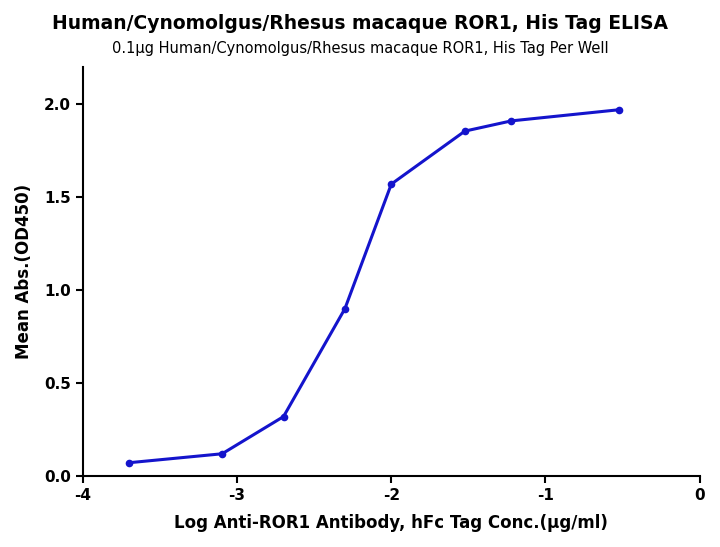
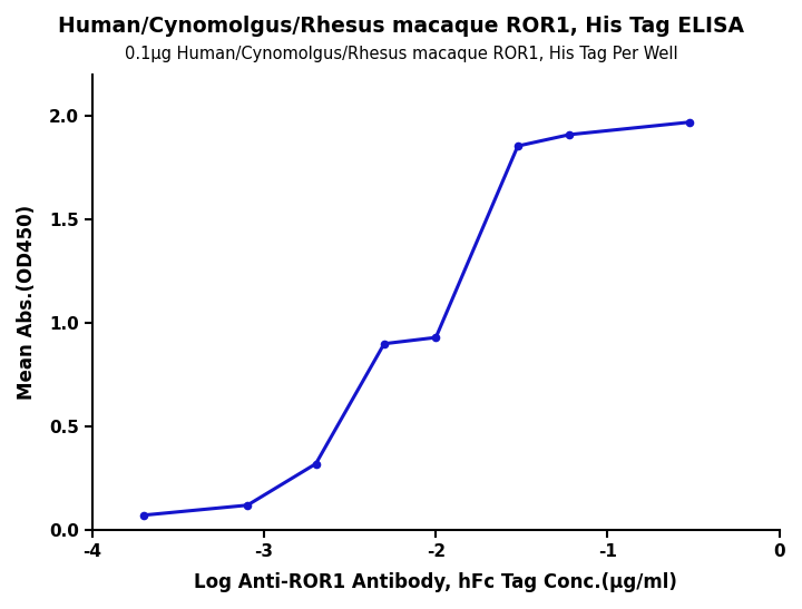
-2: 1.57 -> 0.93
